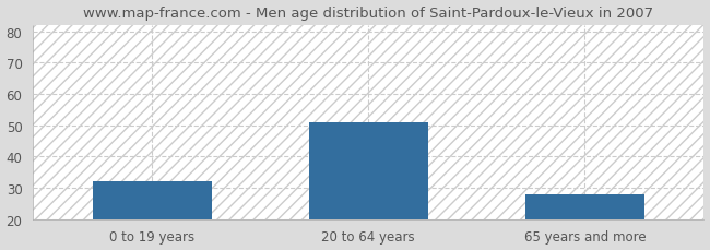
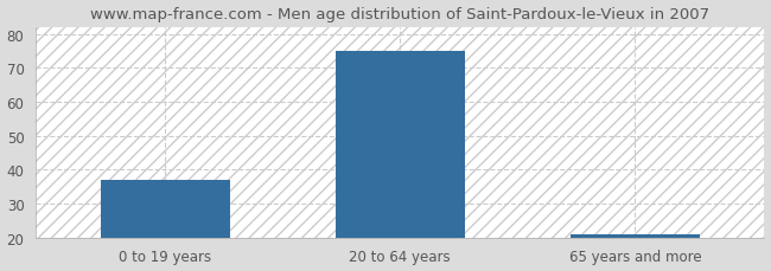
0 to 19 years: 32 -> 37
20 to 64 years: 51 -> 75
65 years and more: 28 -> 21
